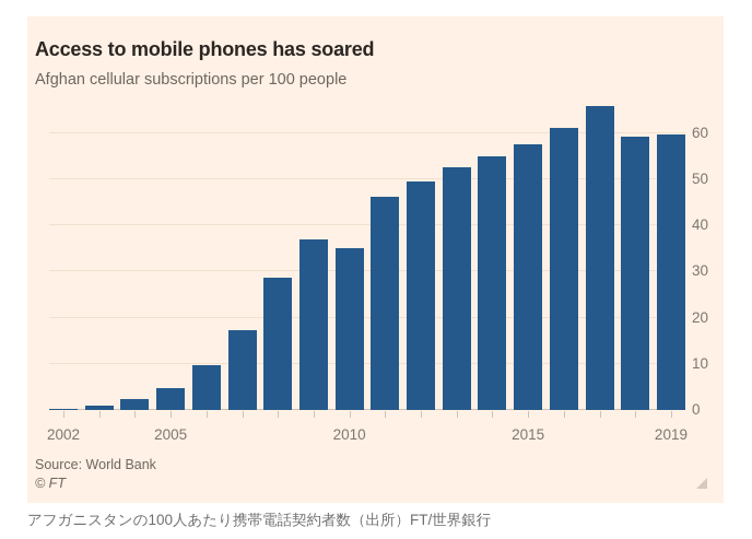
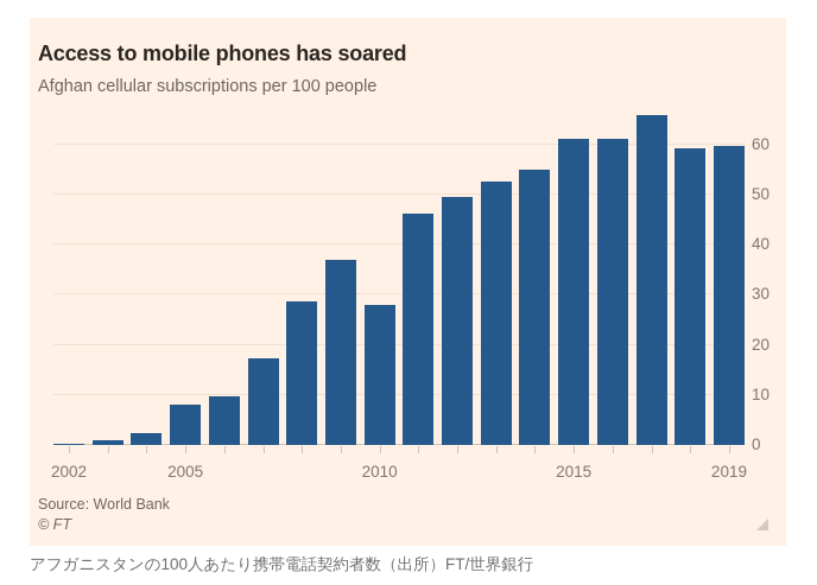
2005: 5 -> 8
2010: 35 -> 28
2015: 58 -> 61
